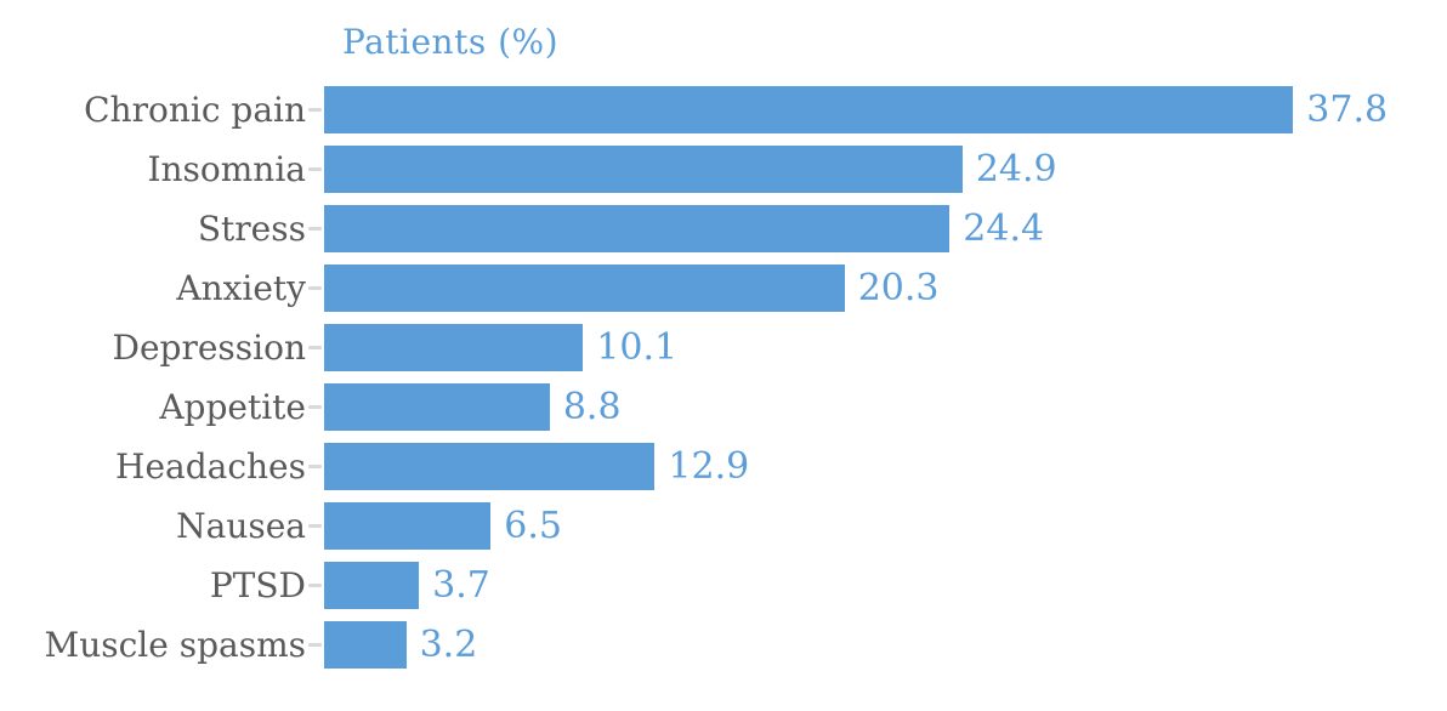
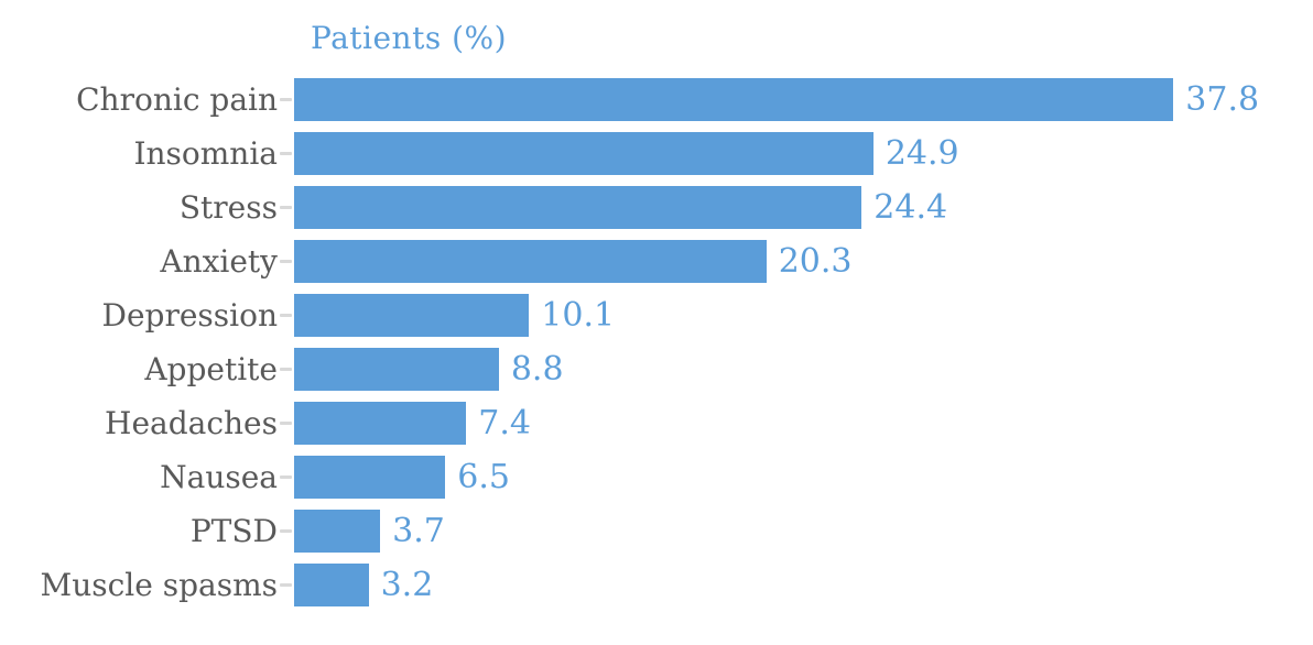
Headaches: 12.9 -> 7.4
